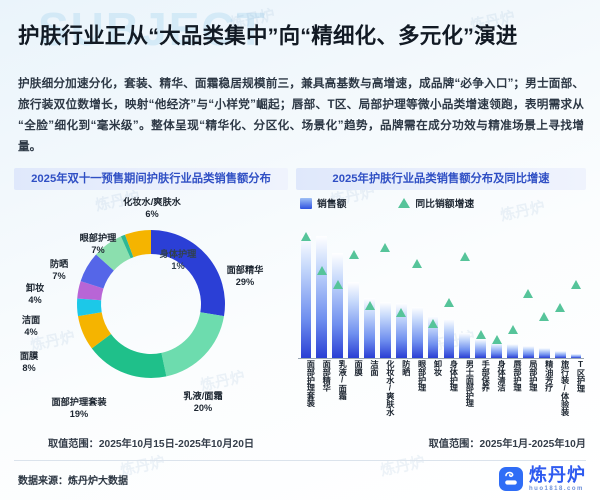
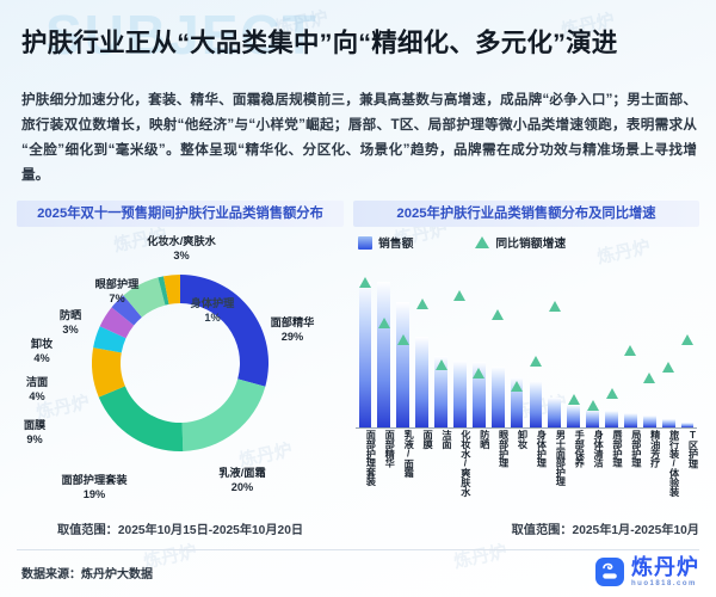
2025年双十一预售期间护肤行业品类销售额分布/面膜: 8% -> 9%
2025年双十一预售期间护肤行业品类销售额分布/防晒: 7% -> 3%
2025年双十一预售期间护肤行业品类销售额分布/化妆水/爽肤水: 6% -> 3%
